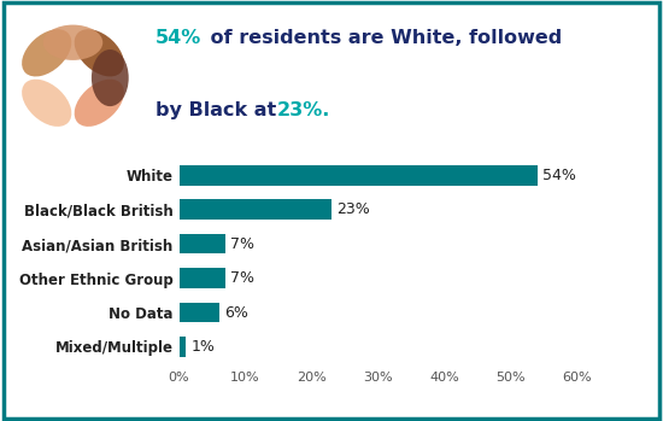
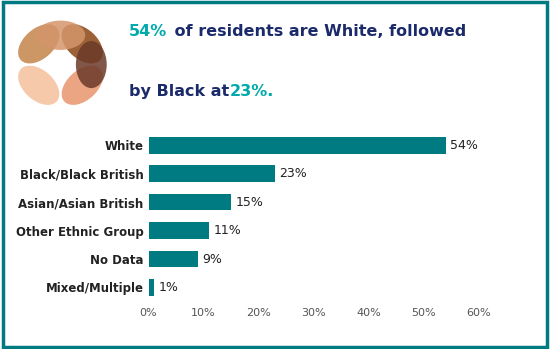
Asian/Asian British: 7% -> 15%
Other Ethnic Group: 7% -> 11%
No Data: 6% -> 9%
